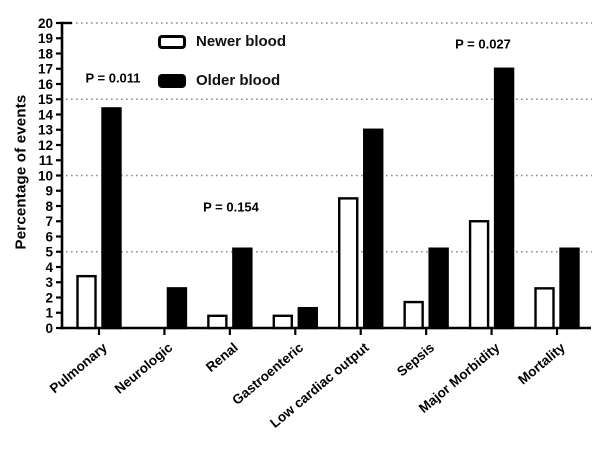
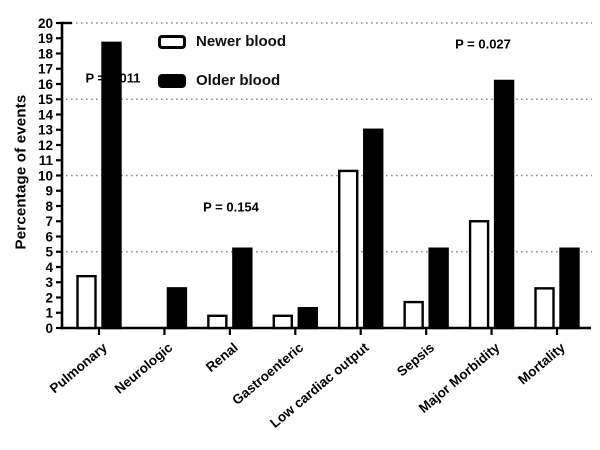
Older blood/Pulmonary: 14.4 -> 18.7
Newer blood/Low cardiac output: 8.5 -> 10.3
Older blood/Major Morbidity: 17.0 -> 16.2
